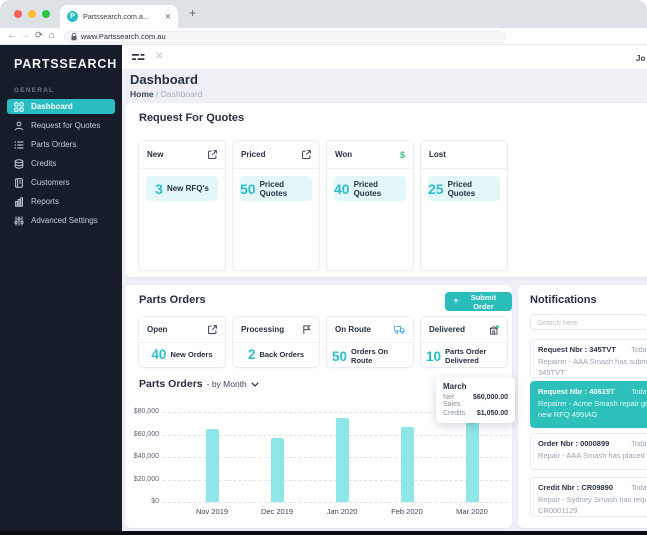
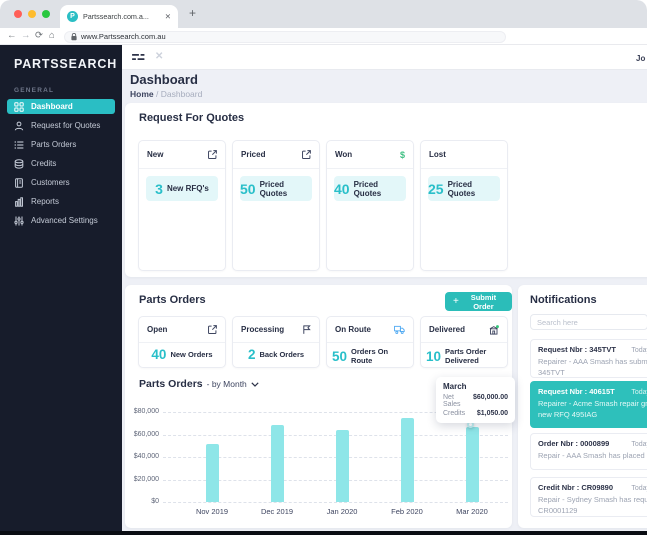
Nov 2019: $65000 -> $52000
Dec 2019: $57000 -> $68000
Jan 2020: $75000 -> $64000
Feb 2020: $67000 -> $74000
Mar 2020: $72000 -> $67000
